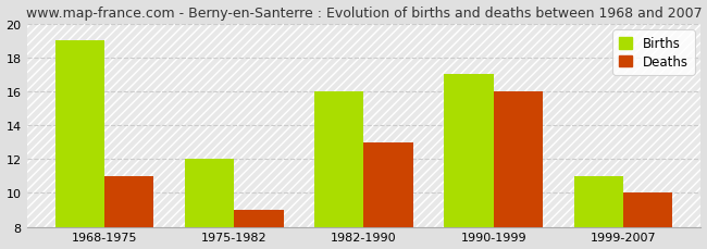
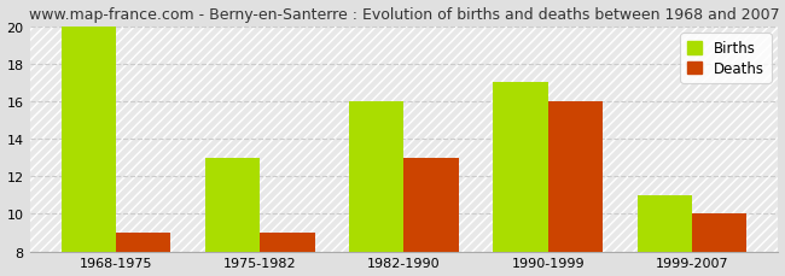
Births/1968-1975: 19 -> 20
Deaths/1968-1975: 11 -> 9
Births/1975-1982: 12 -> 13
